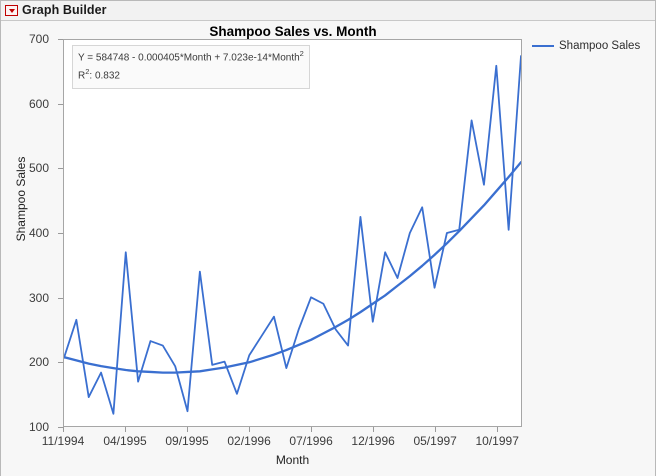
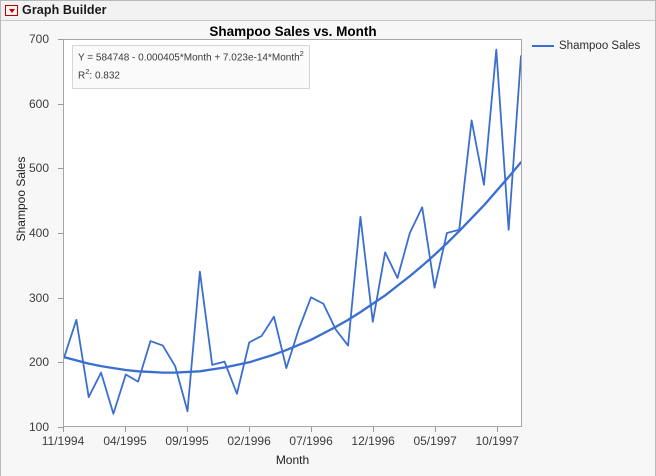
Shampoo Sales/04/1995: 370 -> 180
Shampoo Sales/02/1996: 210 -> 230
Shampoo Sales/10/1997: 660 -> 680
